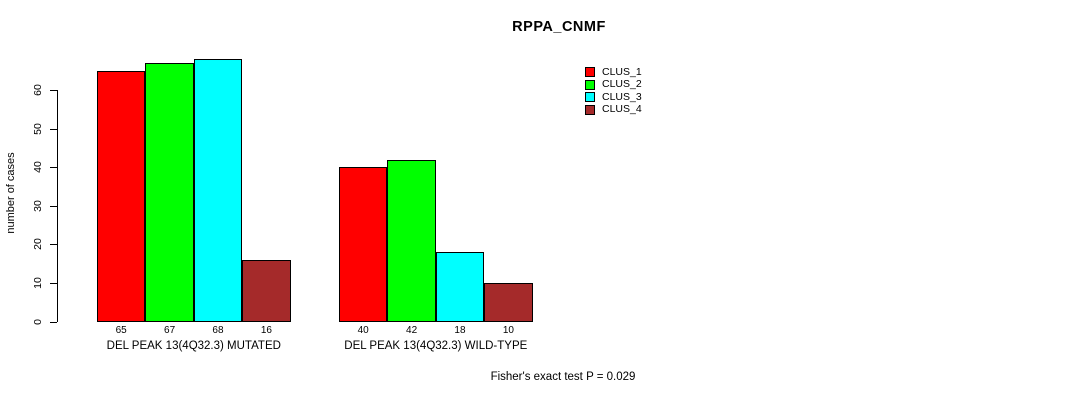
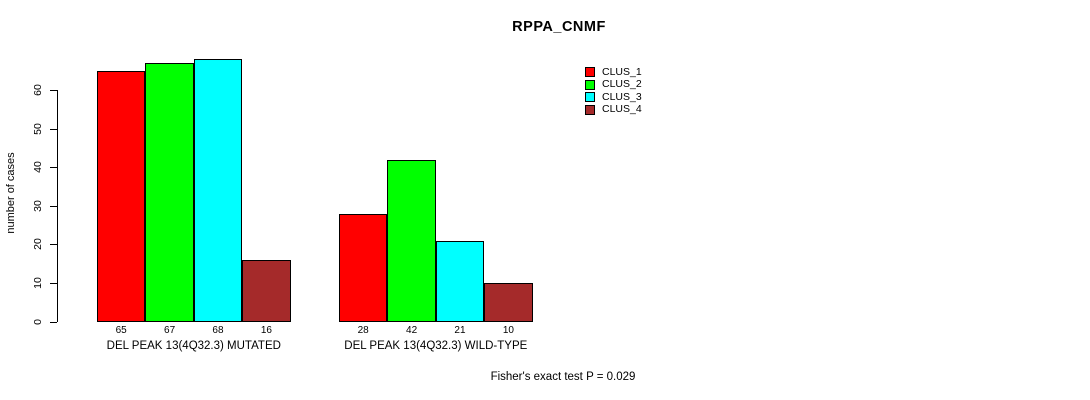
CLUS_1/DEL PEAK 13(4Q32.3) WILD-TYPE: 40 -> 28
CLUS_3/DEL PEAK 13(4Q32.3) WILD-TYPE: 18 -> 21
